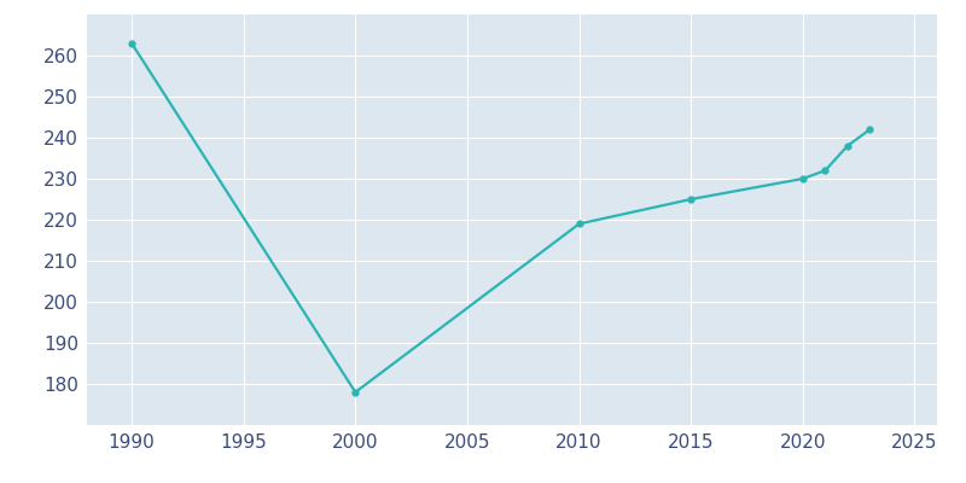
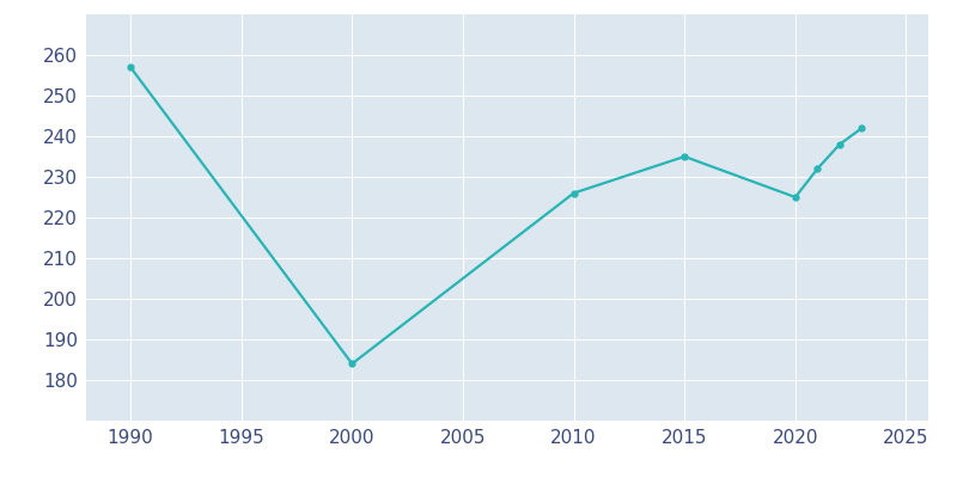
1990: 263 -> 257
2000: 178 -> 184
2010: 219 -> 226
2015: 225 -> 235
2020: 230 -> 225
